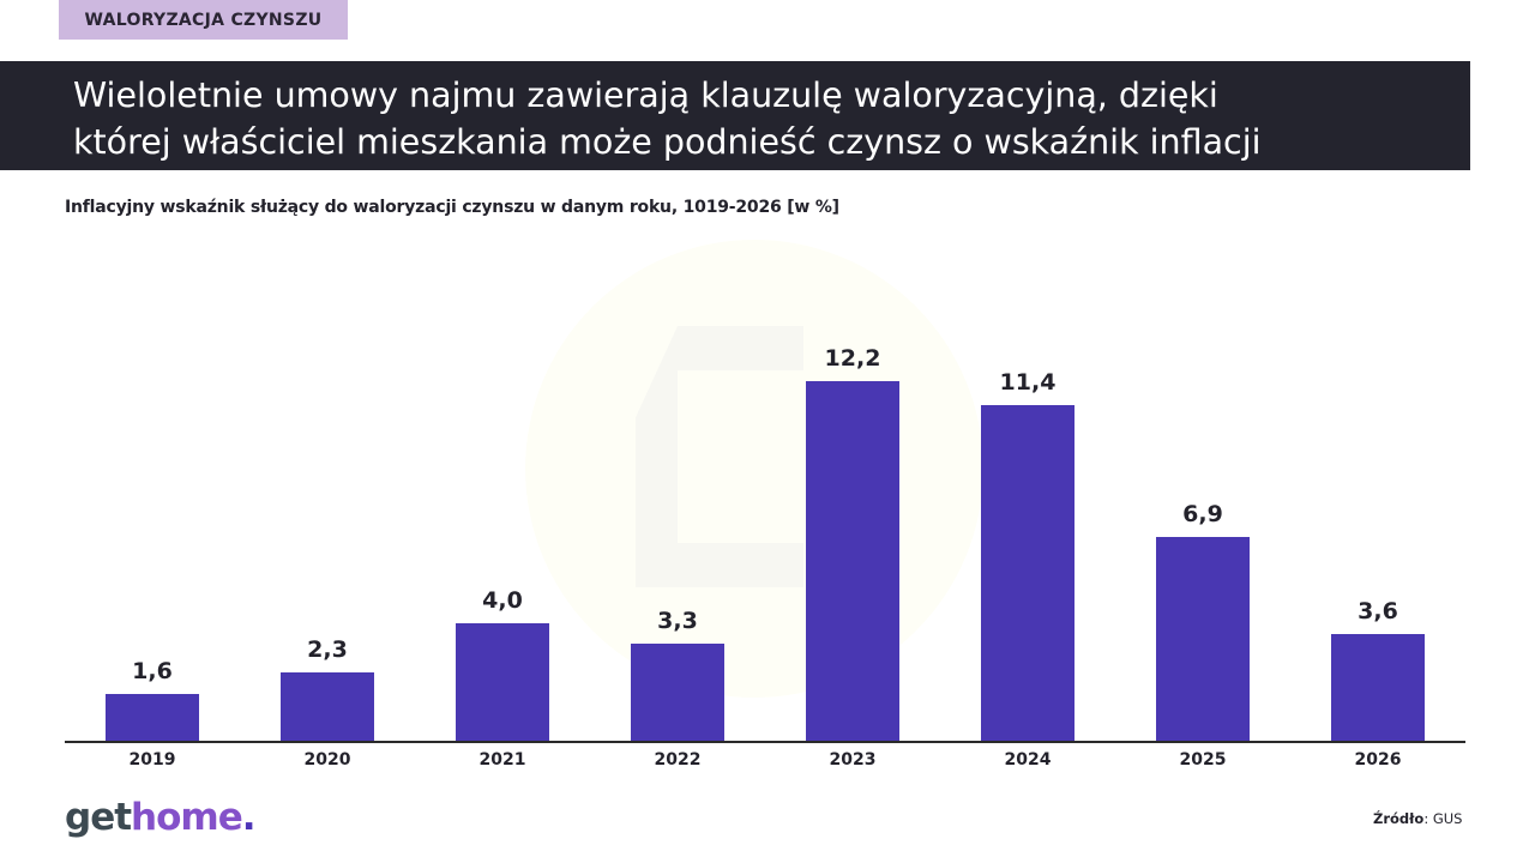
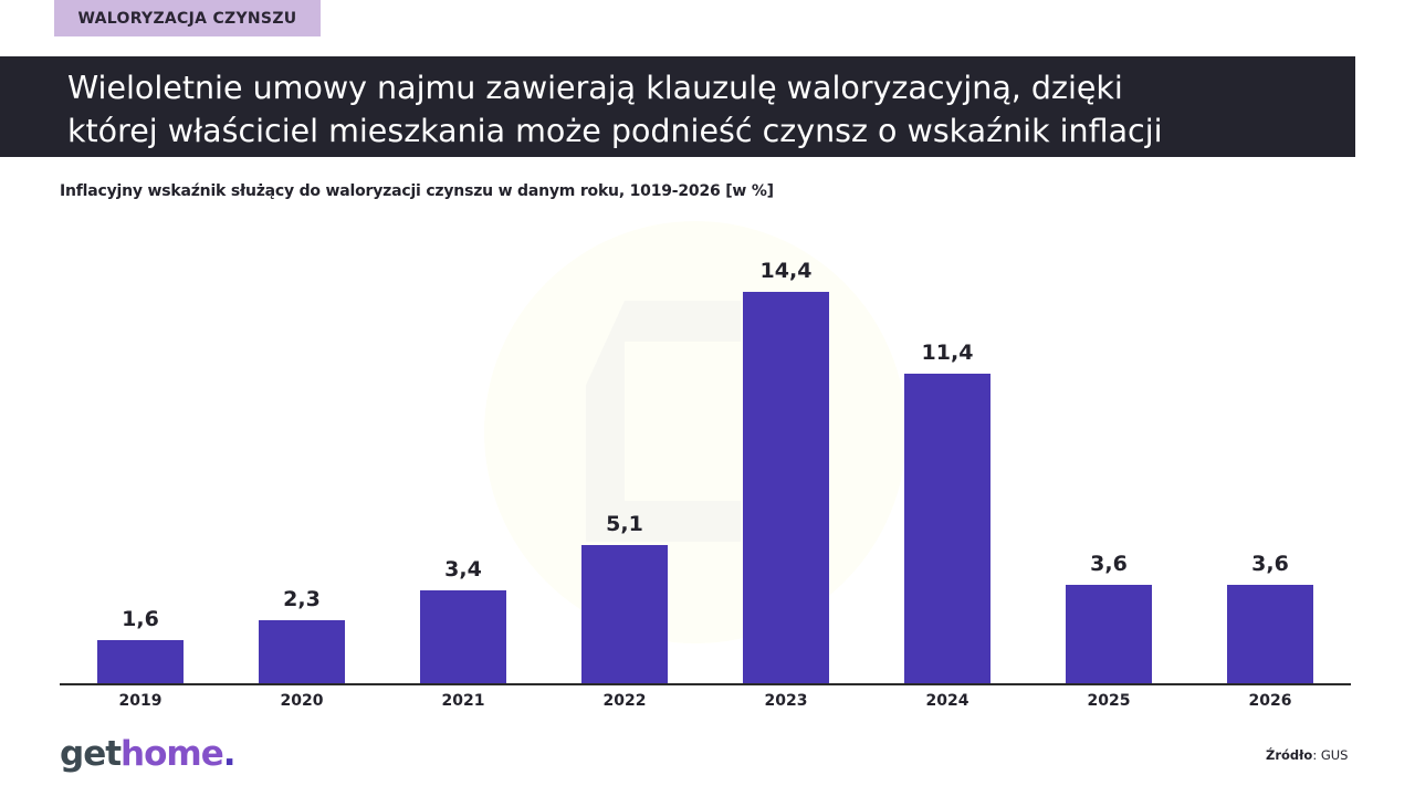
2021: 4,0 -> 3,4
2022: 3,3 -> 5,1
2023: 12,2 -> 14,4
2025: 6,9 -> 3,6
